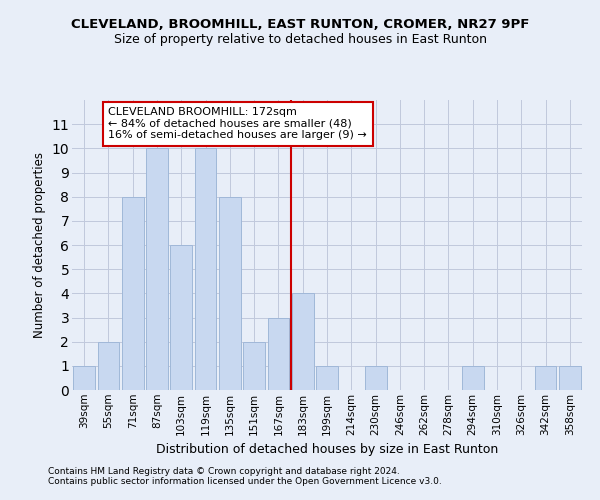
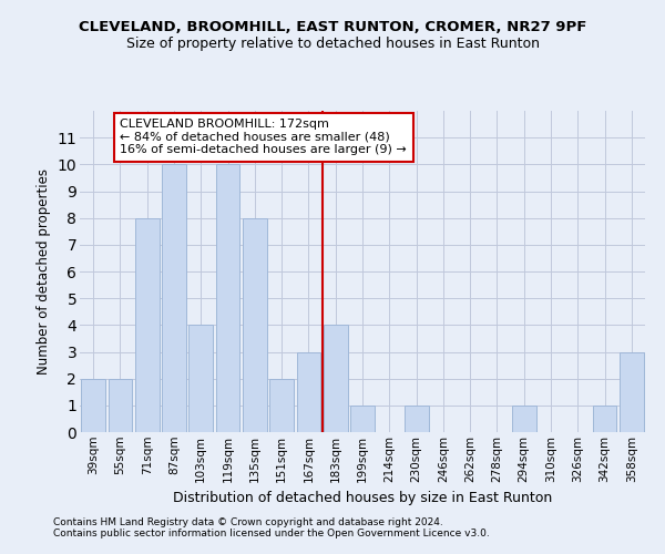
39sqm: 1 -> 2
103sqm: 6 -> 4
358sqm: 1 -> 3
